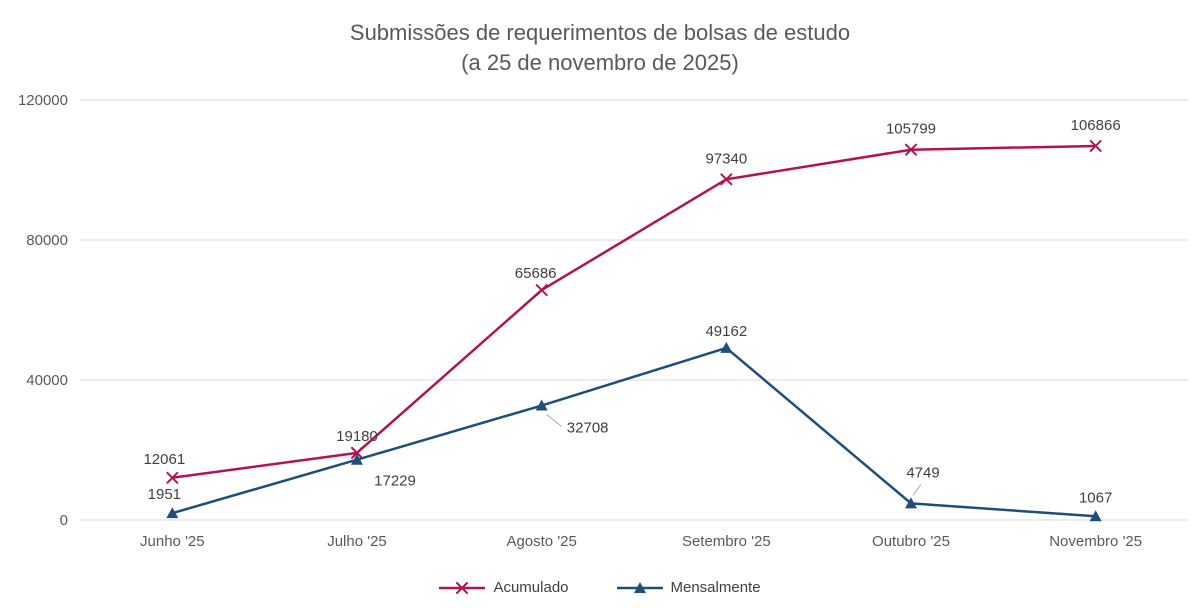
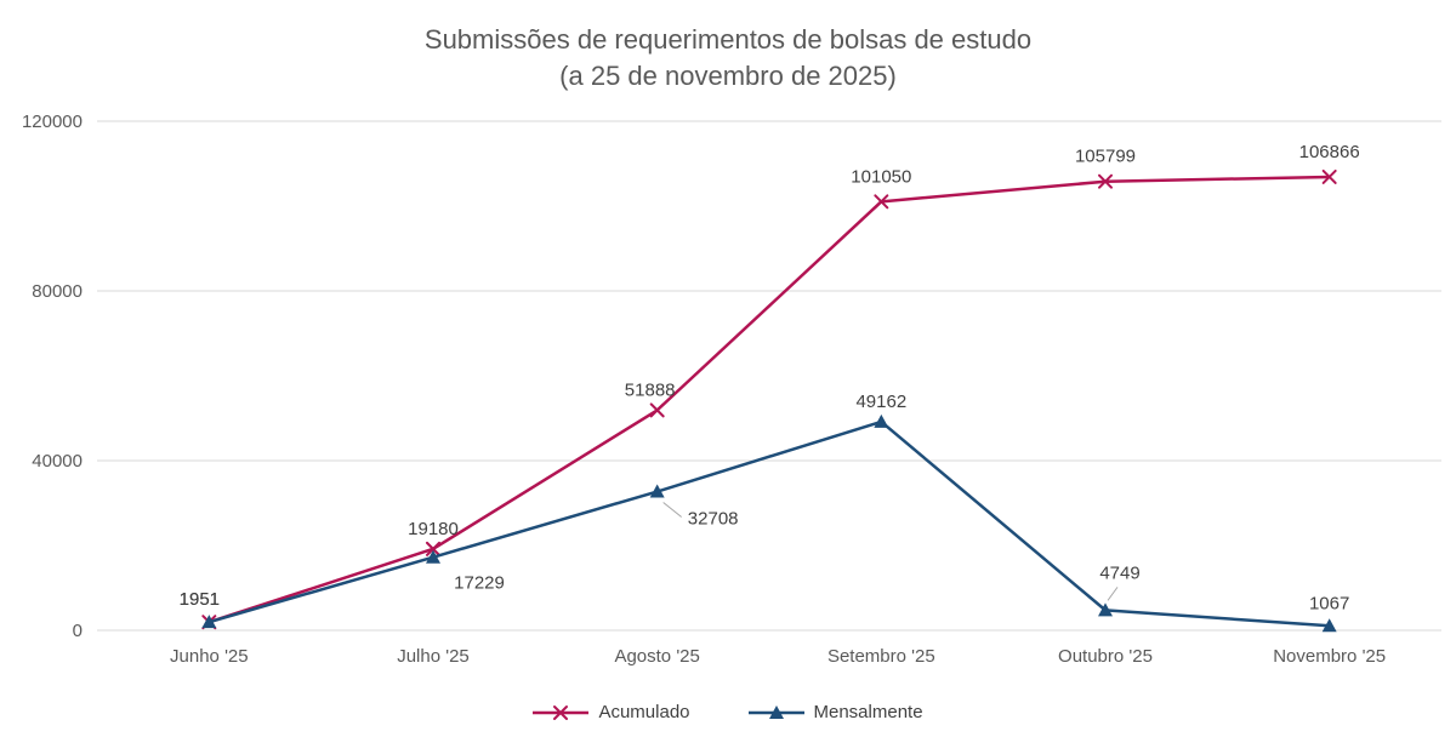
Acumulado/Junho '25: 12061 -> 1951
Acumulado/Agosto '25: 65686 -> 51888
Acumulado/Setembro '25: 97340 -> 101050
